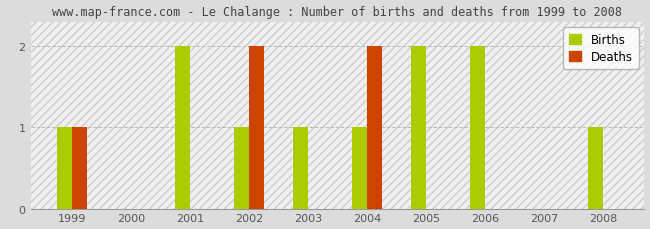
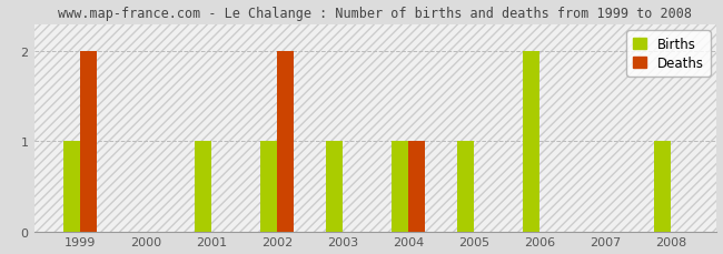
Deaths/1999: 1 -> 2
Births/2001: 2 -> 1
Deaths/2004: 2 -> 1
Births/2005: 2 -> 1
